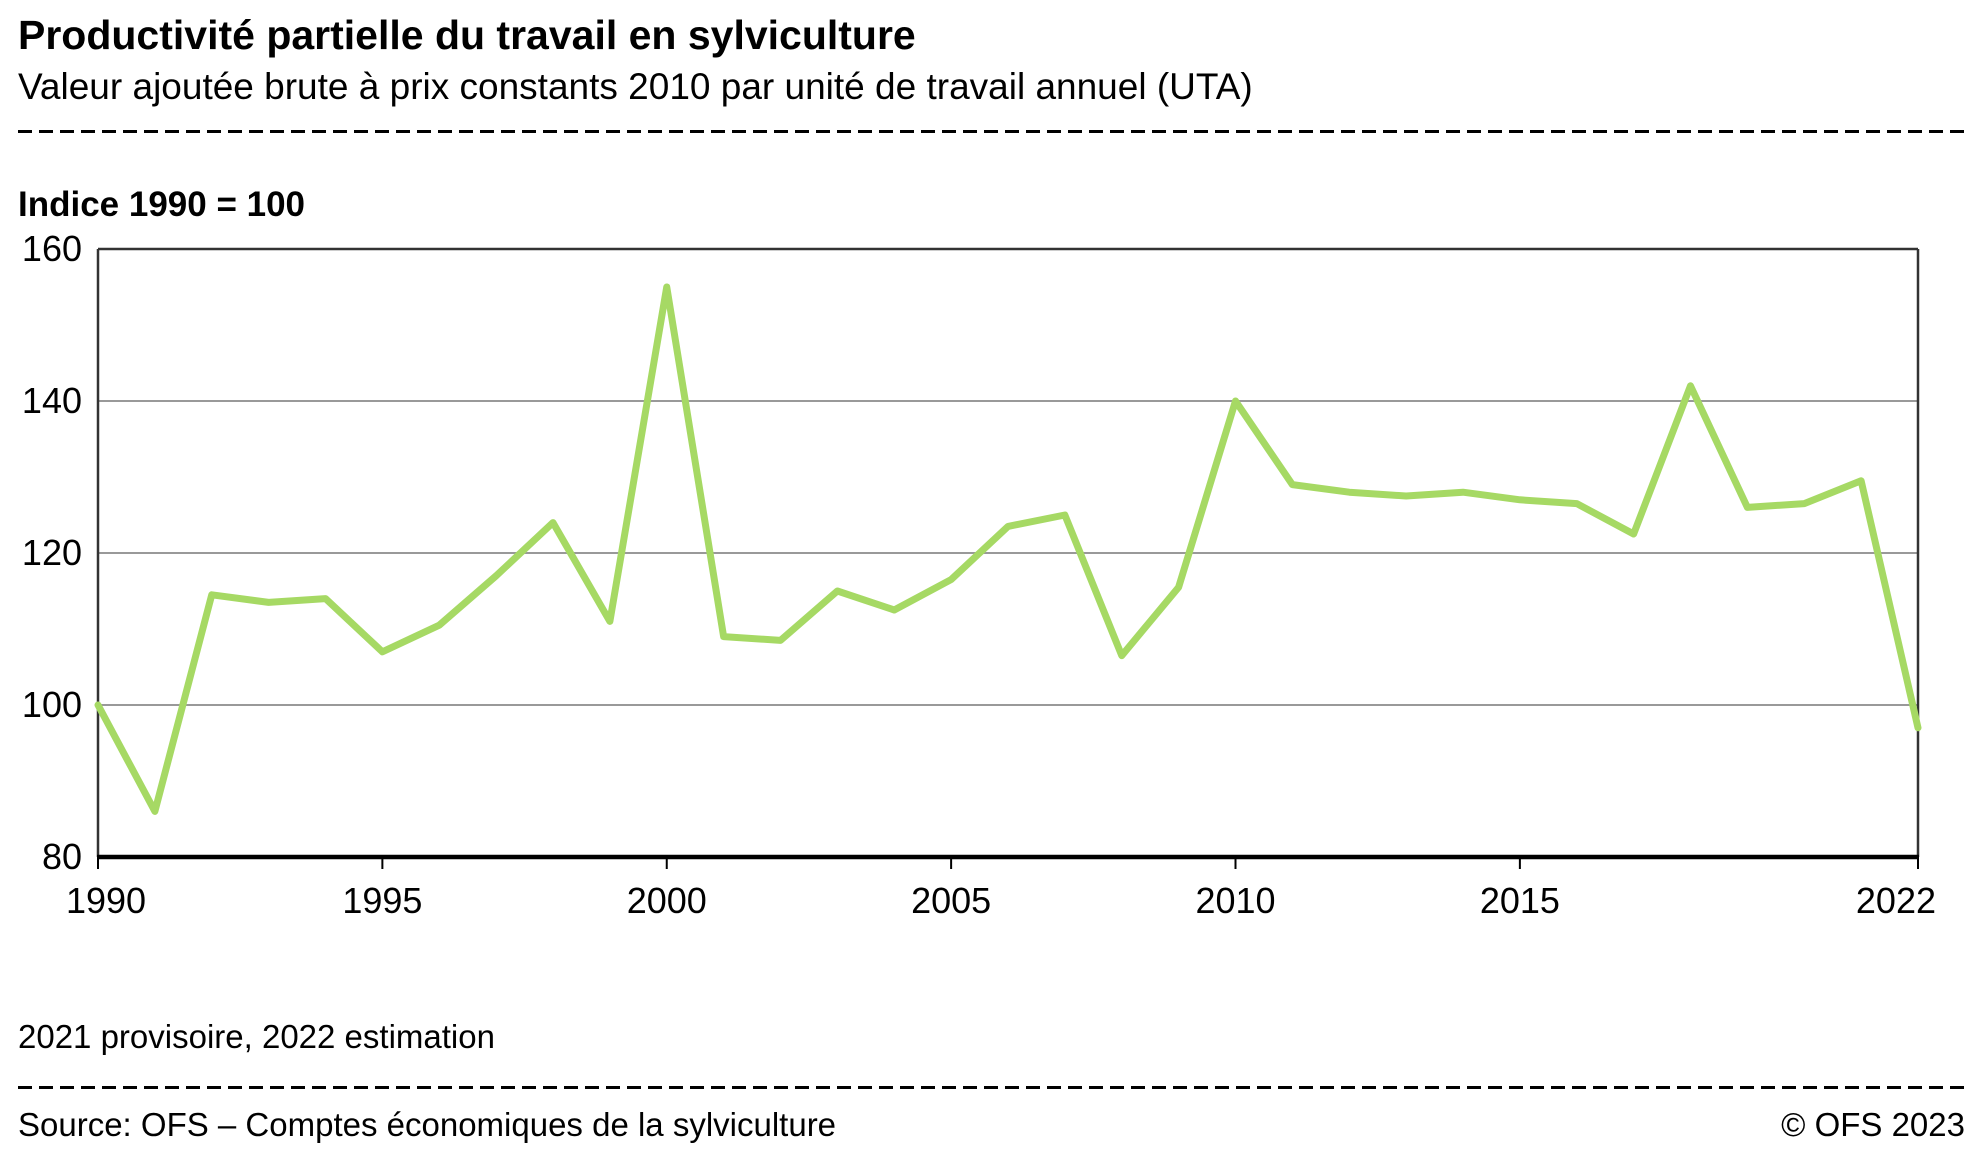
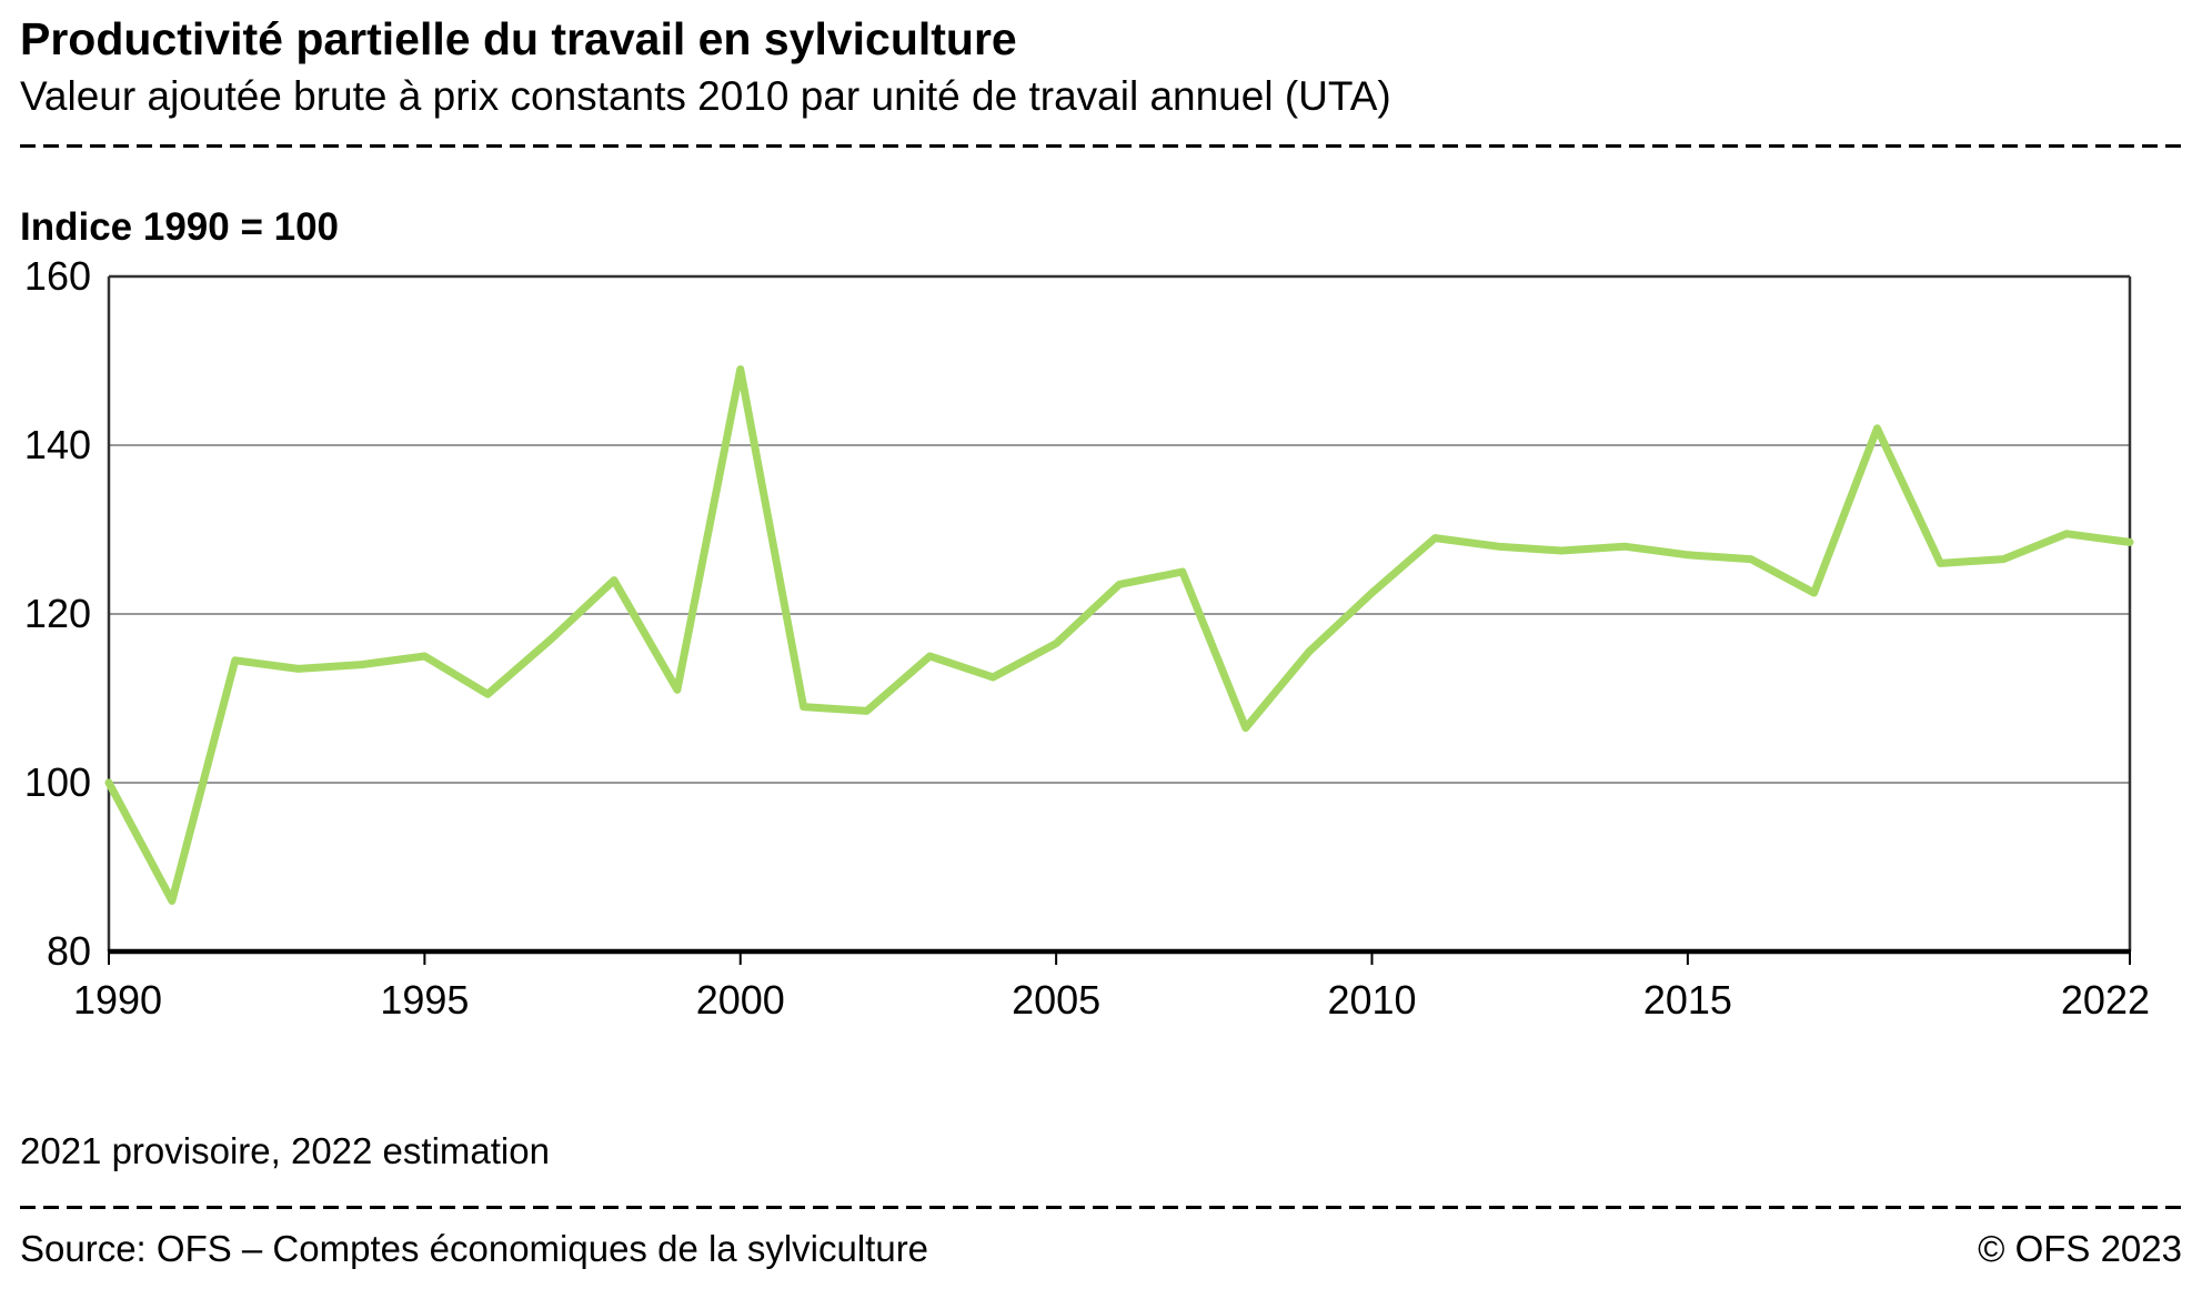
1995: 107 -> 115
2000: 155 -> 149
2010: 140 -> 122
2022: 97 -> 128
